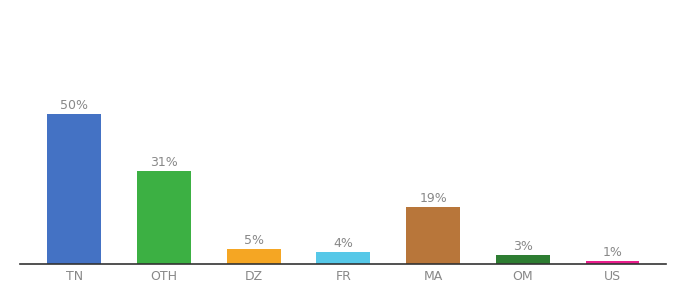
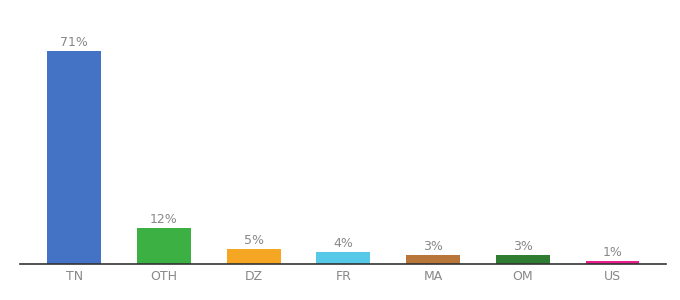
TN: 50% -> 71%
OTH: 31% -> 12%
MA: 19% -> 3%
